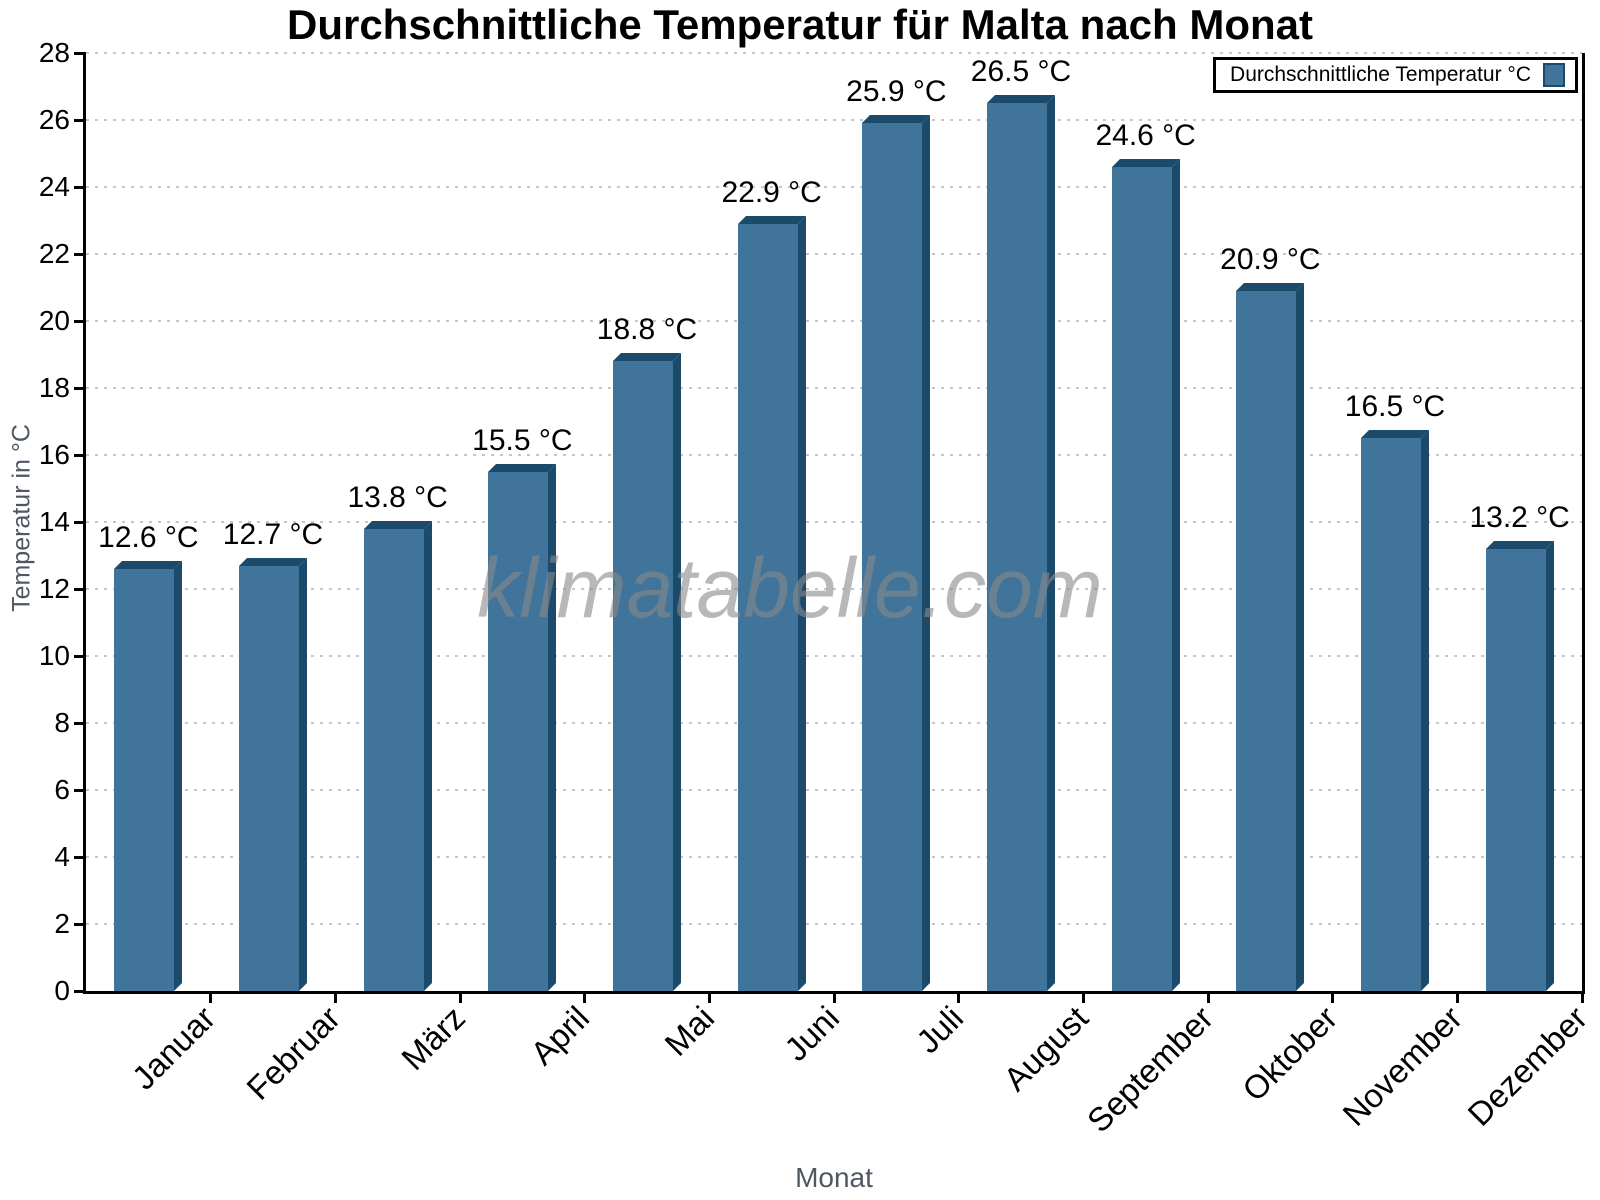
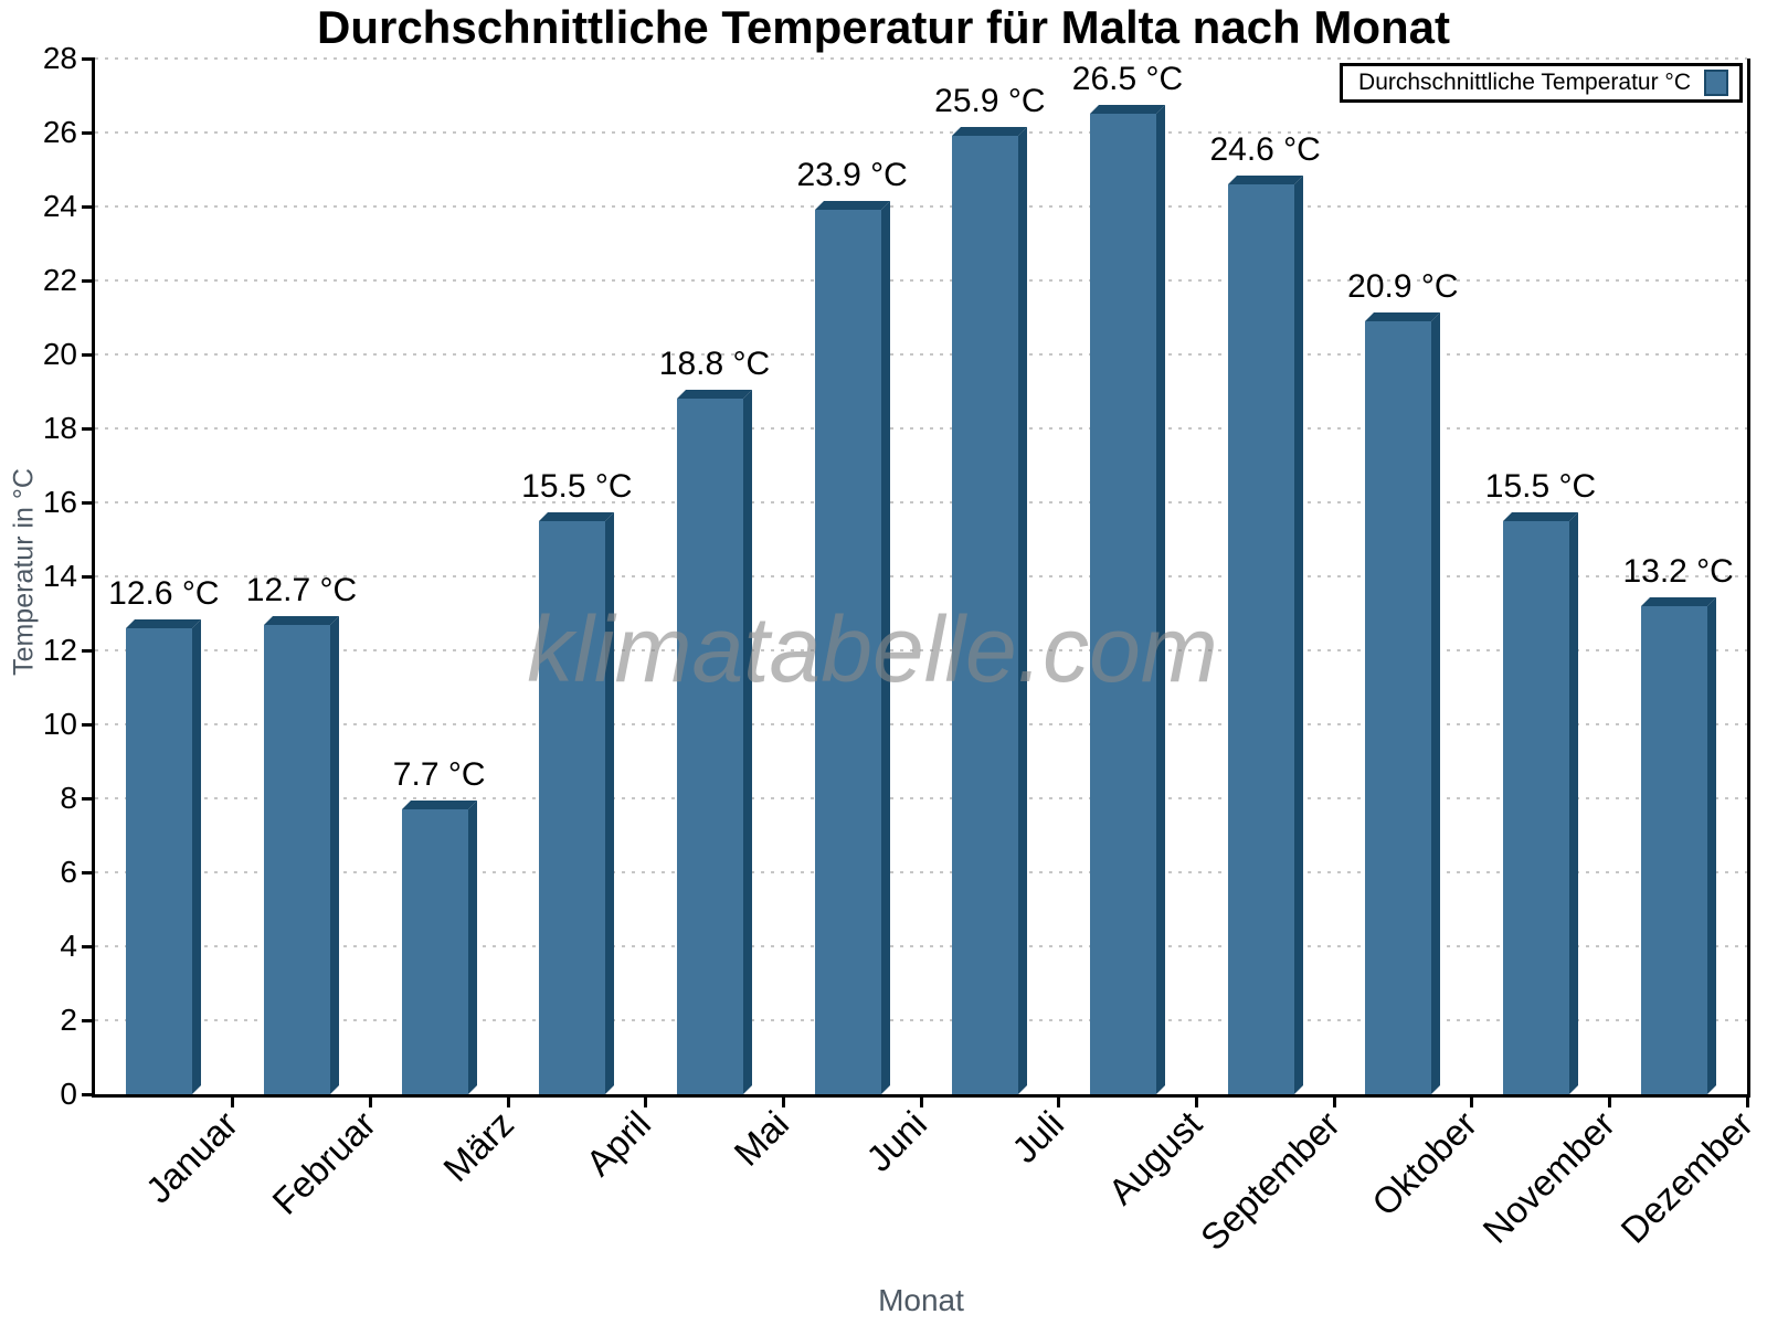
März: 13.8 -> 7.7
Juni: 22.9 -> 23.9
November: 16.5 -> 15.5
